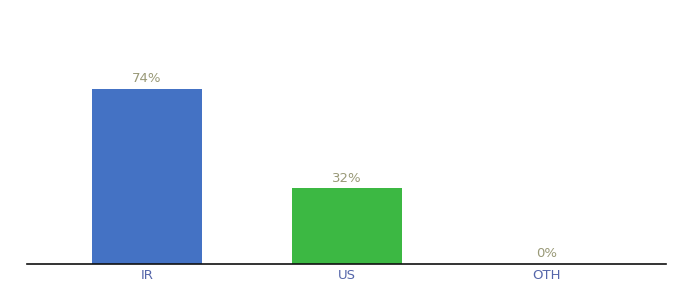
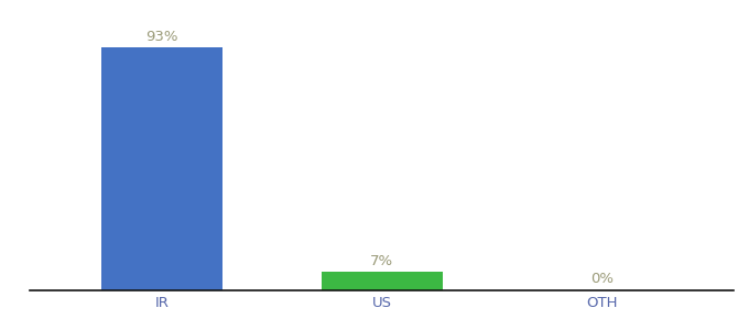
IR: 74% -> 93%
US: 32% -> 7%
